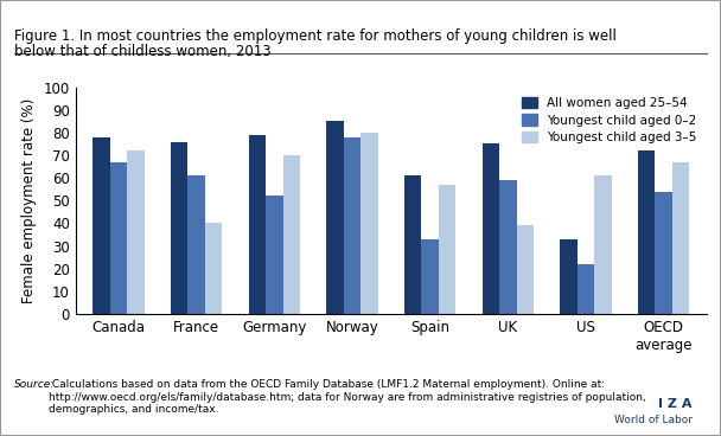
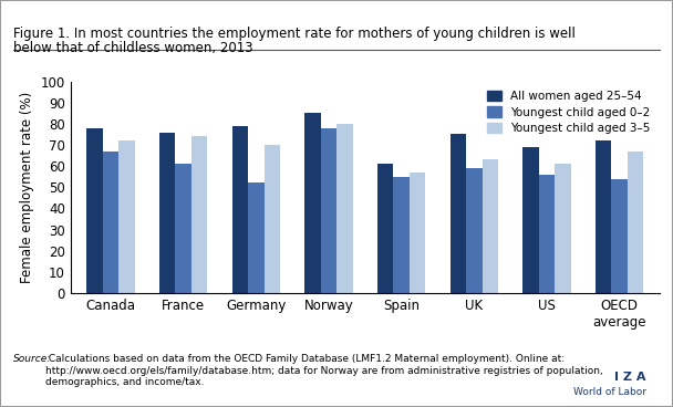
Youngest child aged 3–5/France: 40 -> 74
Youngest child aged 0–2/Spain: 33 -> 55
Youngest child aged 3–5/UK: 39 -> 63
All women aged 25–54/US: 33 -> 69
Youngest child aged 0–2/US: 22 -> 56
